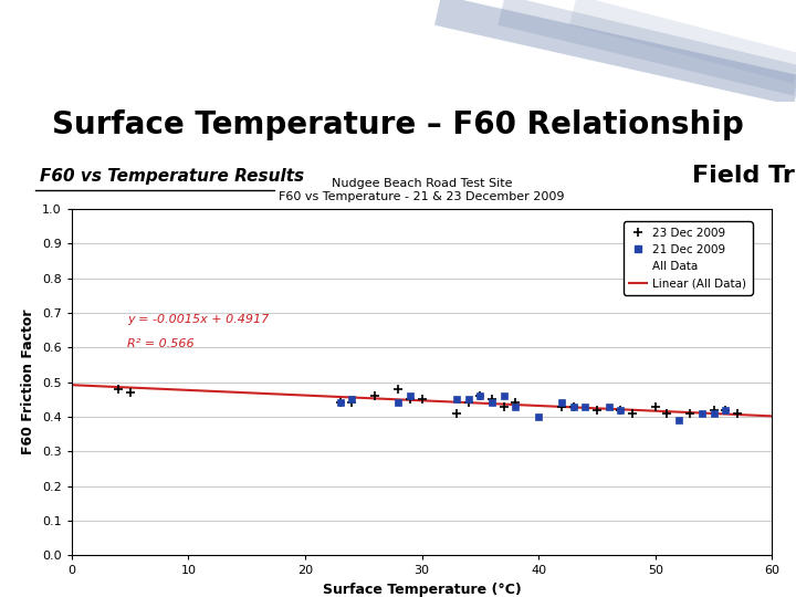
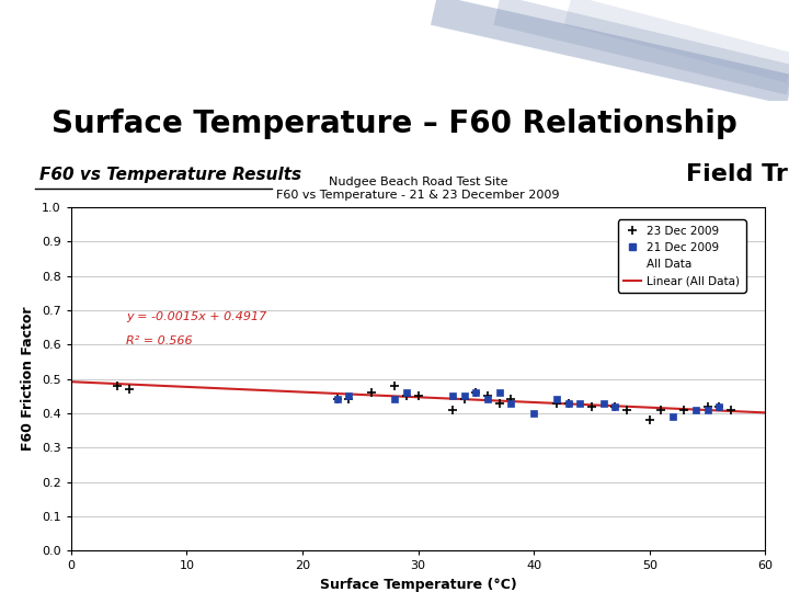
23 Dec 2009/50: 0.43 -> 0.38
